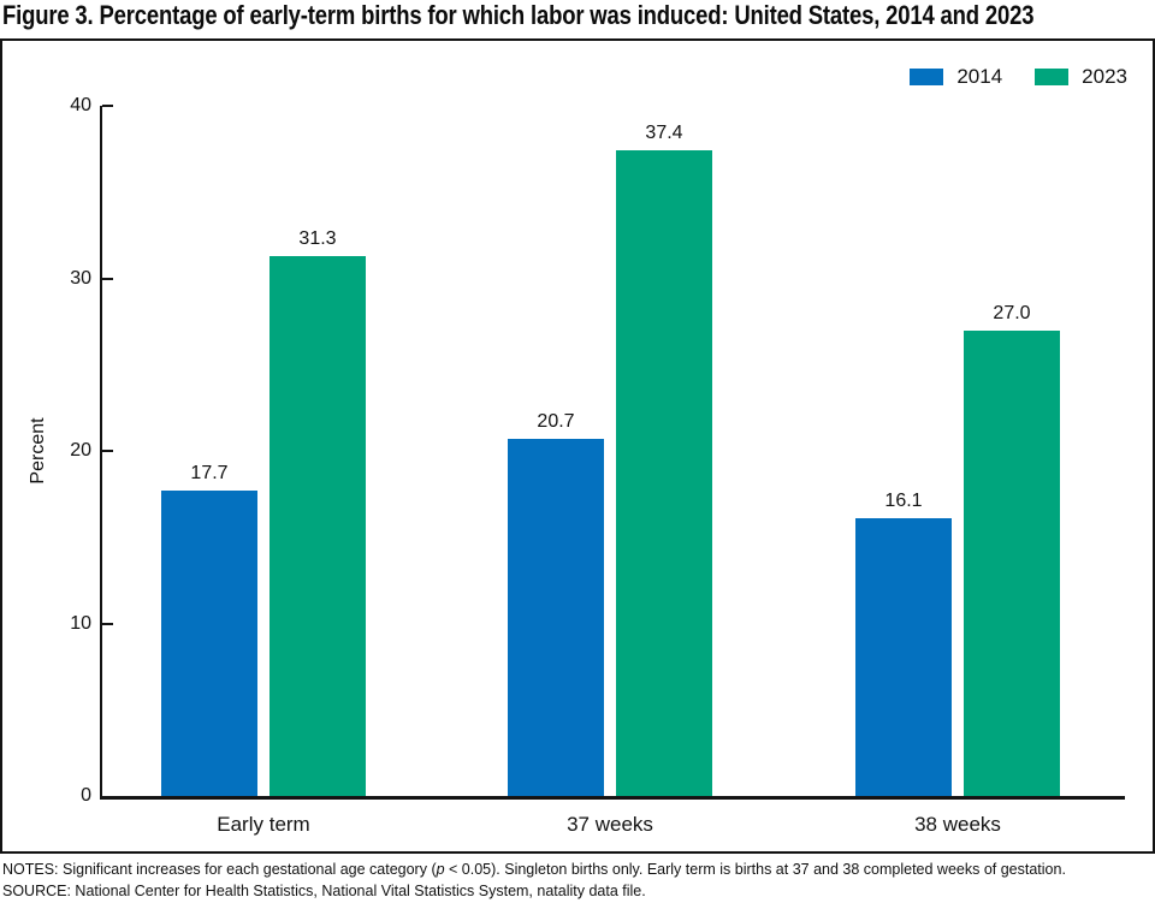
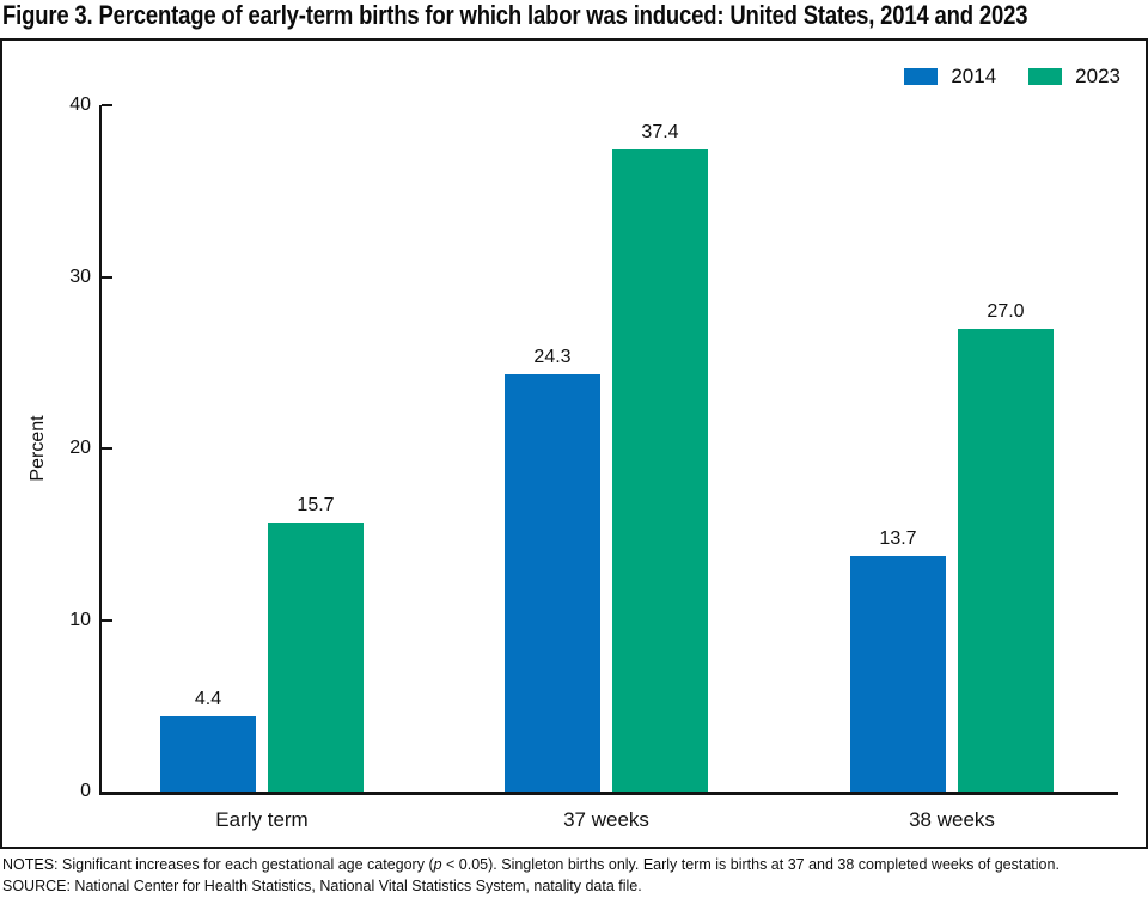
2014/Early term: 17.7 -> 4.4
2023/Early term: 31.3 -> 15.7
2014/37 weeks: 20.7 -> 24.3
2014/38 weeks: 16.1 -> 13.7
